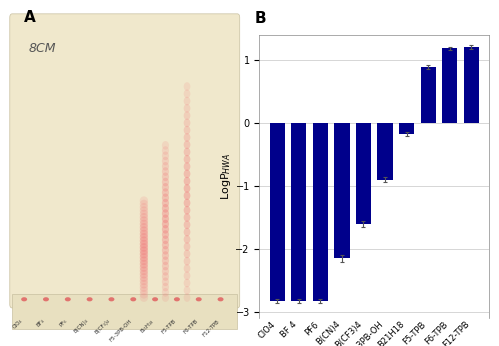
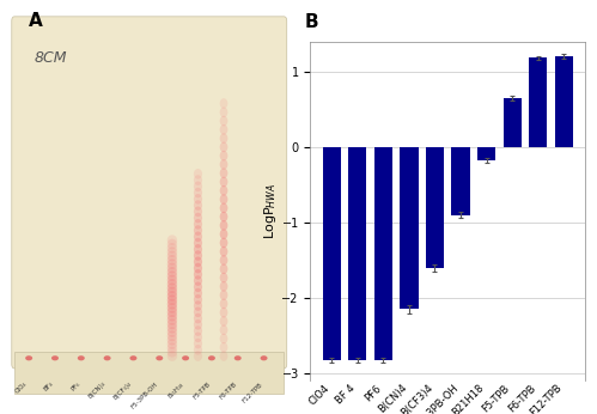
F5-TPB: 0.88 -> 0.65
